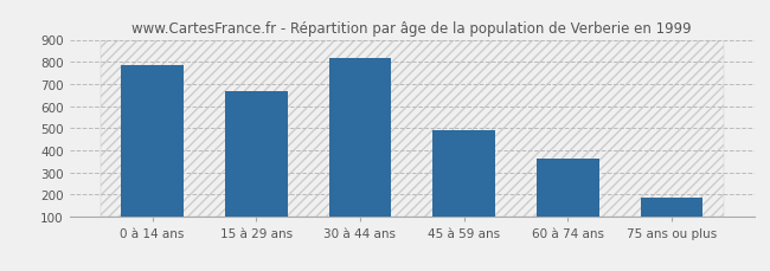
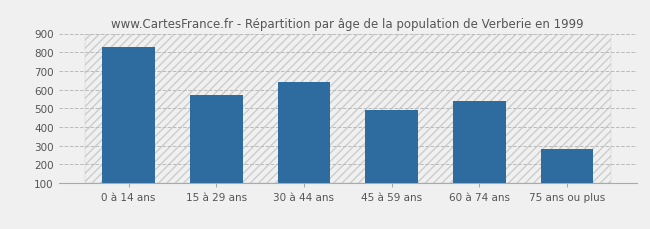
0 à 14 ans: 780 -> 830
15 à 29 ans: 660 -> 570
30 à 44 ans: 820 -> 640
60 à 74 ans: 360 -> 540
75 ans ou plus: 190 -> 280
